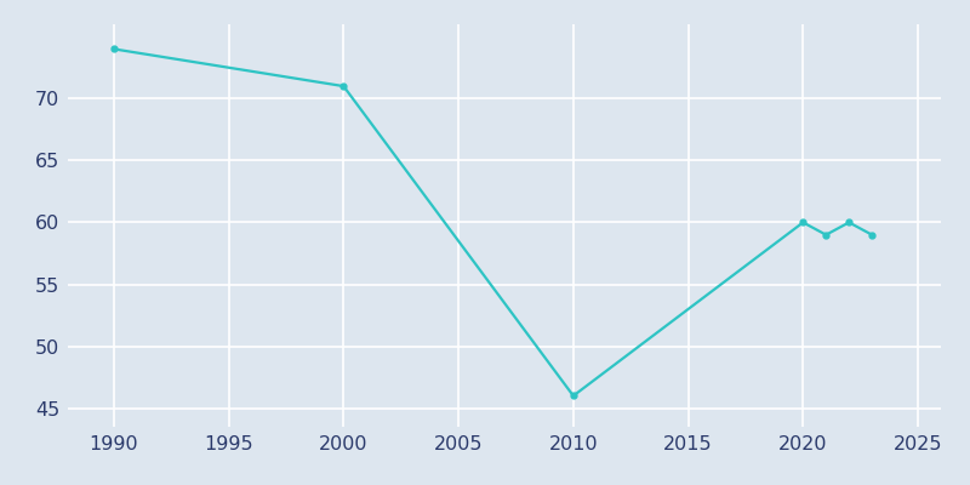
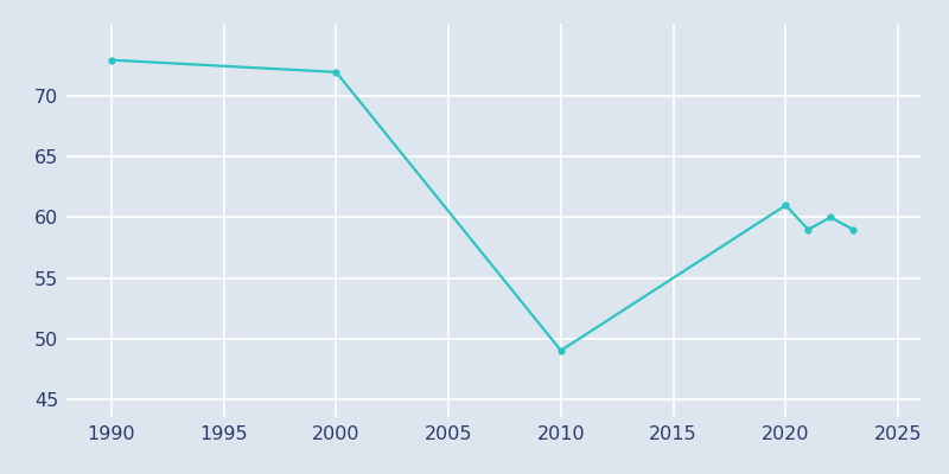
1990: 74 -> 73
2000: 71 -> 72
2010: 46 -> 49
2020: 60 -> 61
